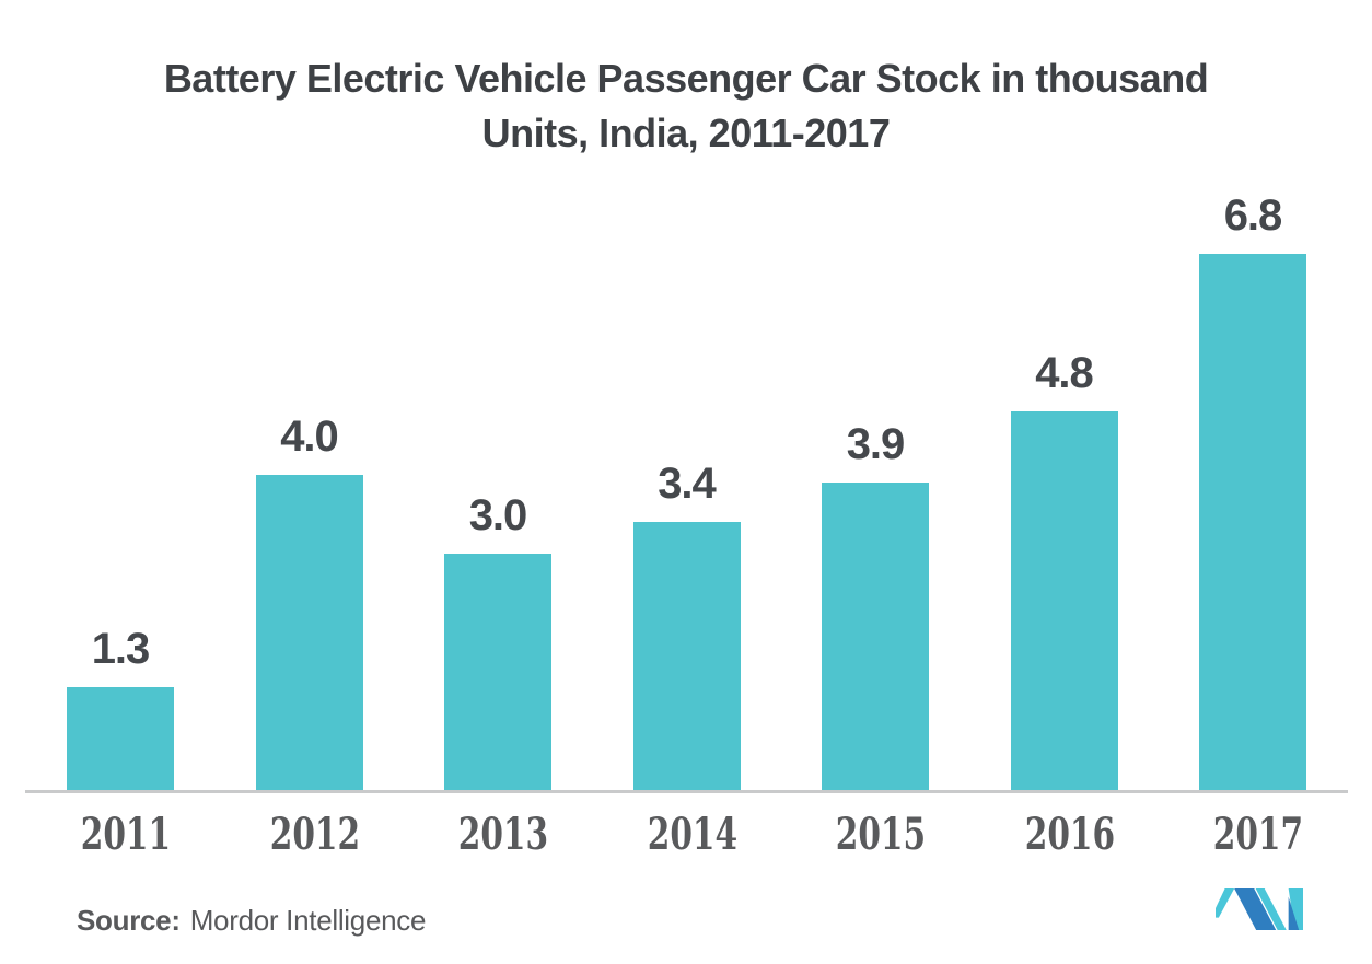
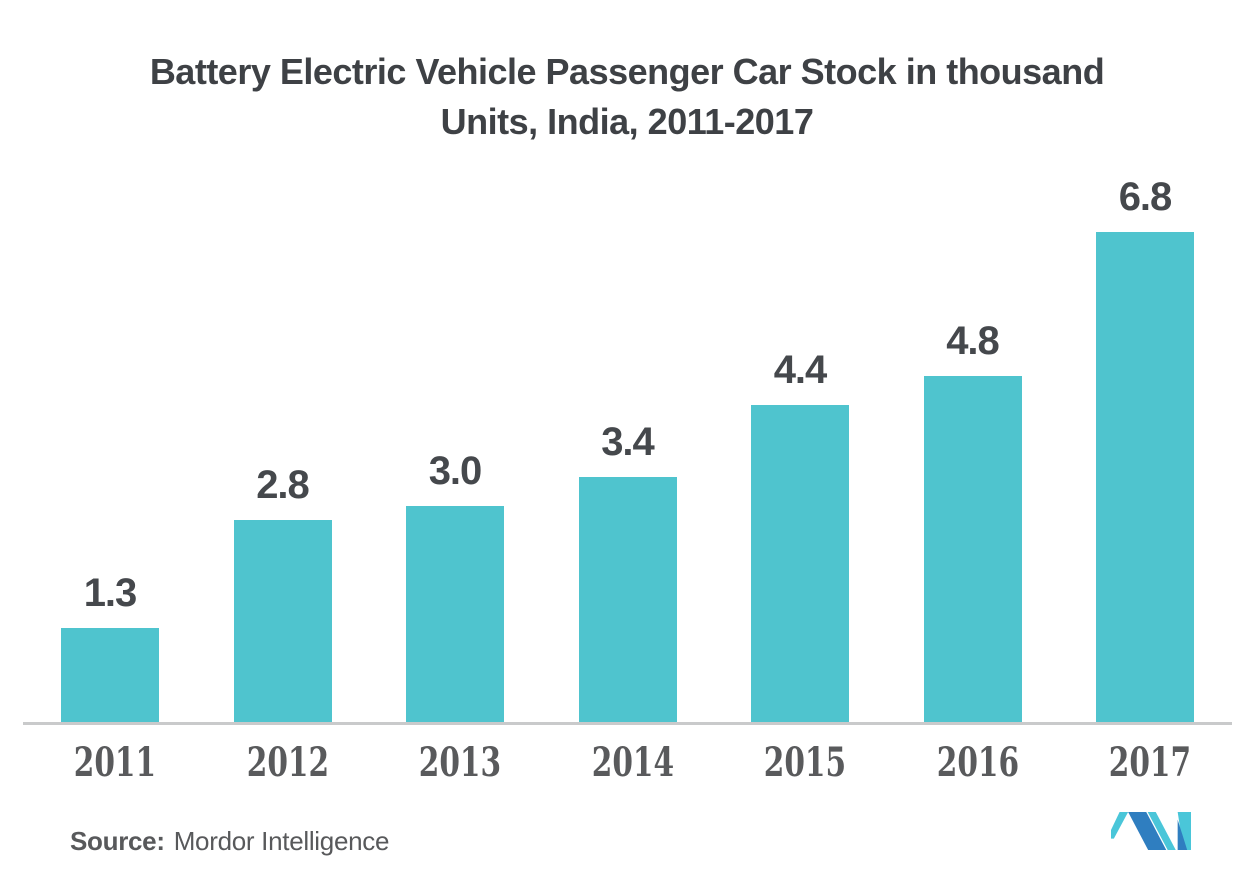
2012: 4.0 -> 2.8
2015: 3.9 -> 4.4
